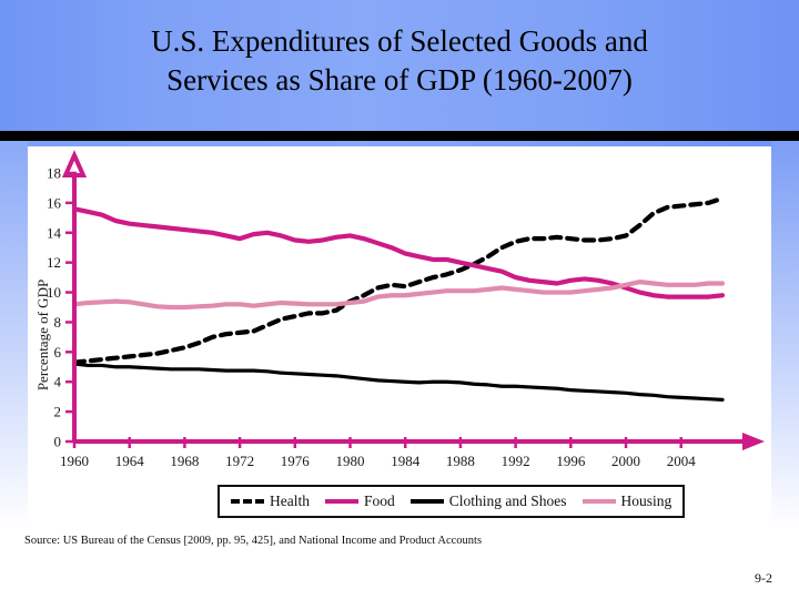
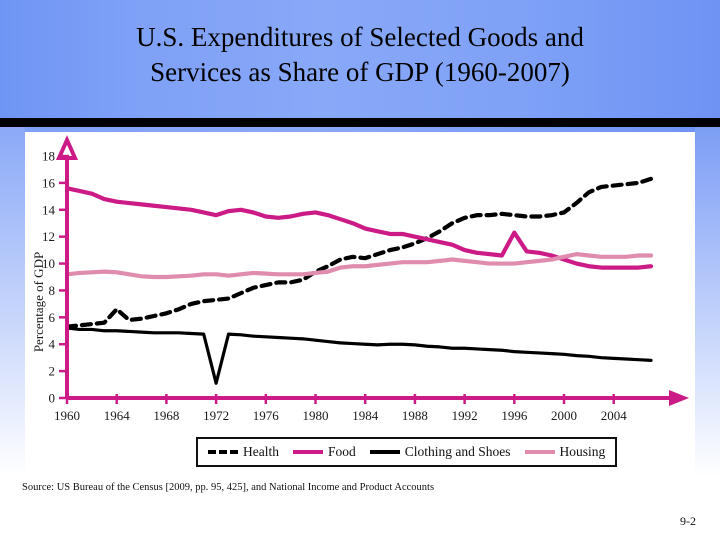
Health/1964: 5.7 -> 6.6
Clothing and Shoes/1972: 4.8 -> 1.1
Food/1996: 10.8 -> 12.3
